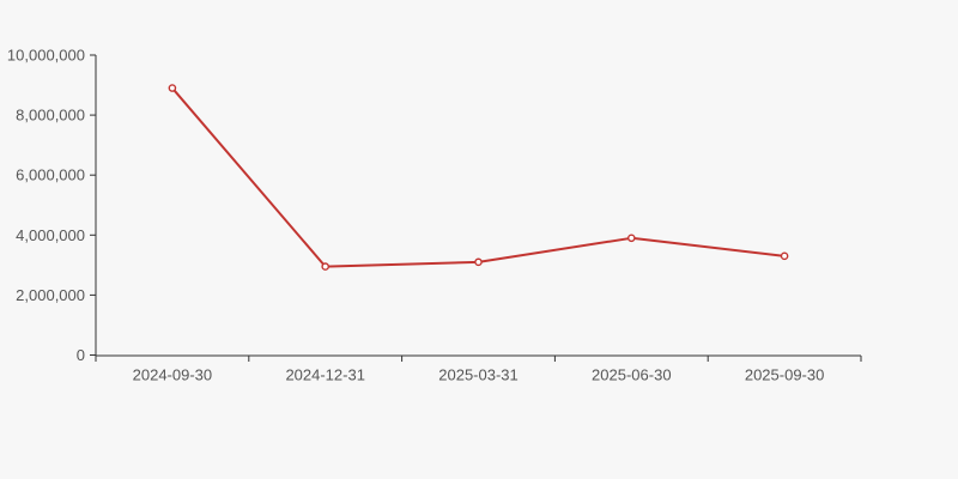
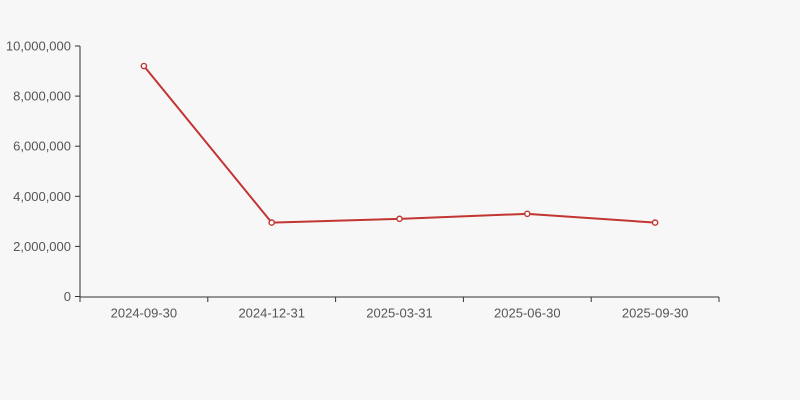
2024-09-30: 8900000 -> 9200000
2025-06-30: 3900000 -> 3300000
2025-09-30: 3300000 -> 3000000
